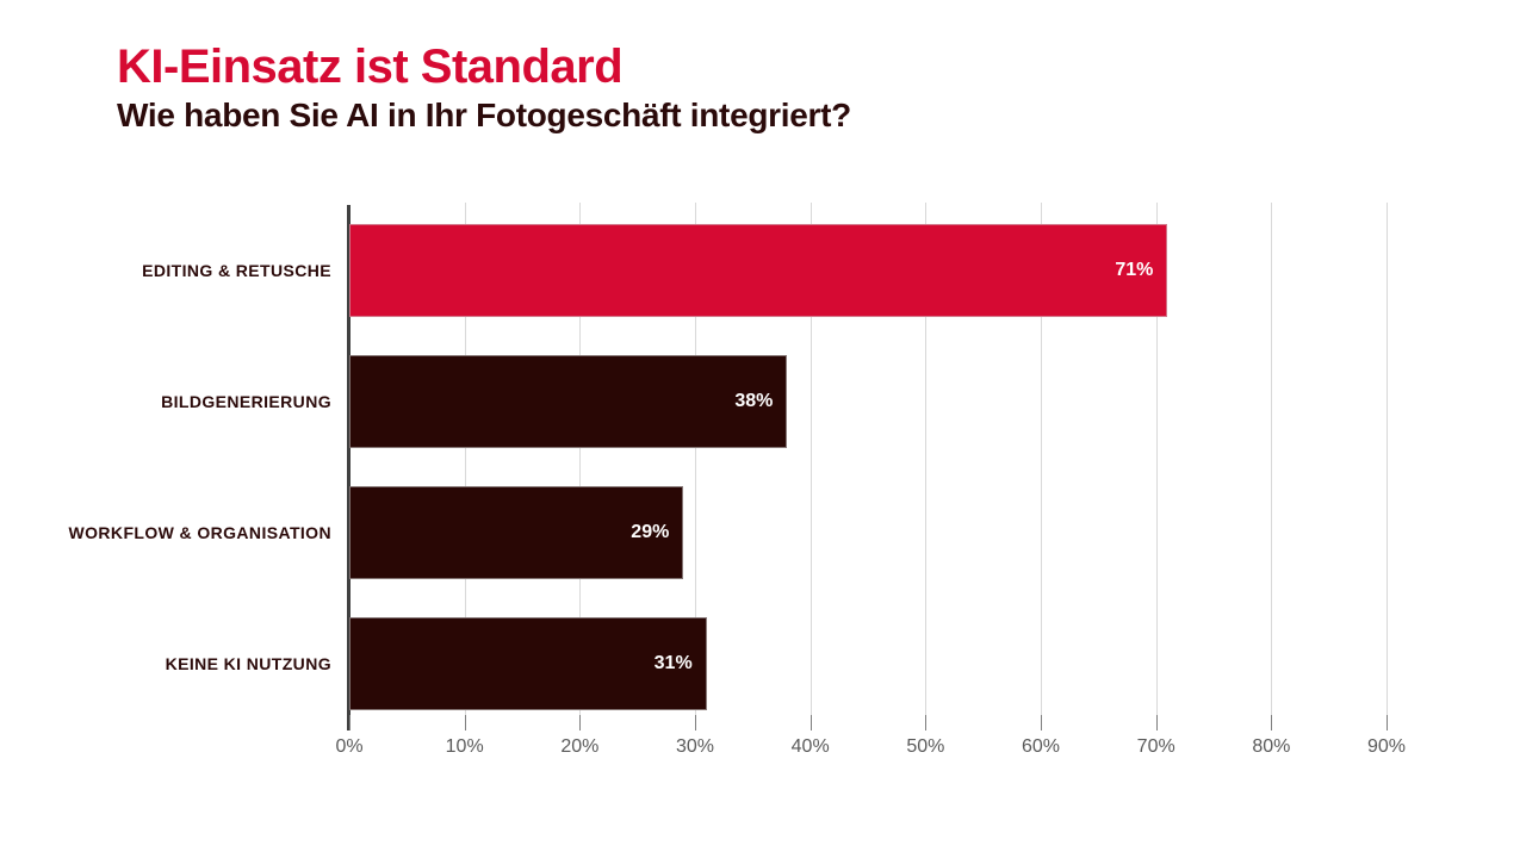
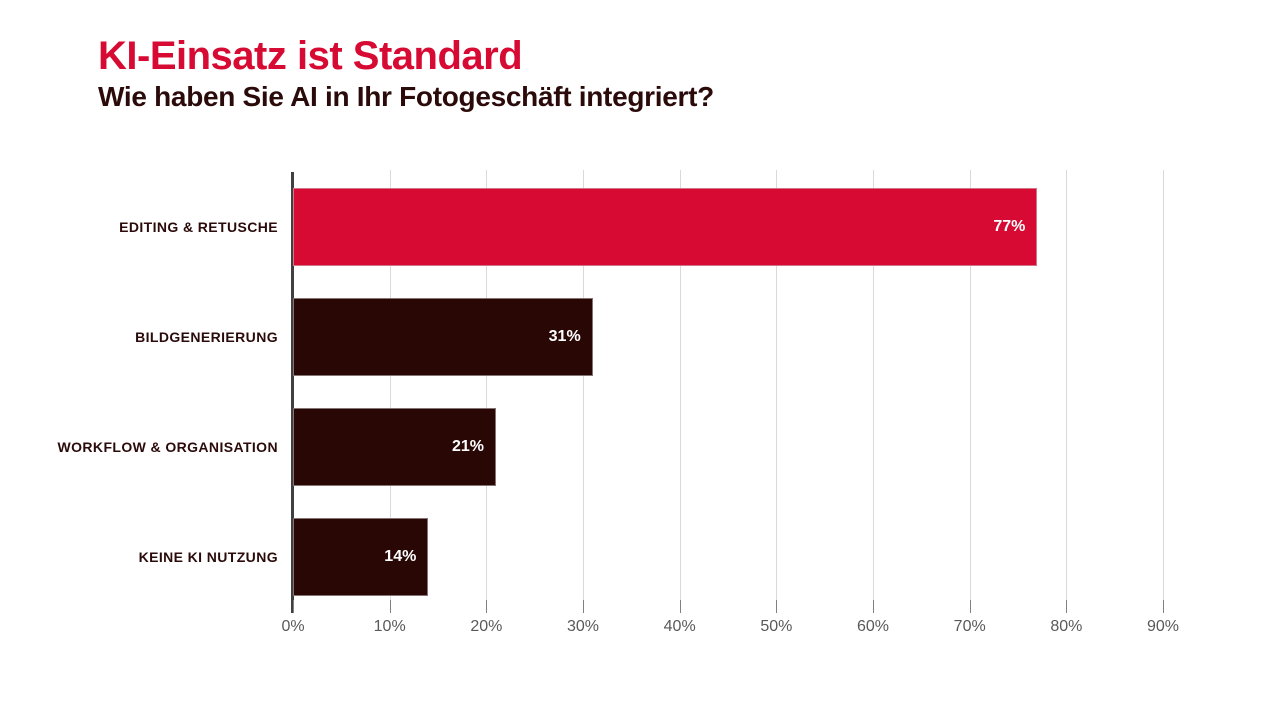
EDITING & RETUSCHE: 71% -> 77%
BILDGENERIERUNG: 38% -> 31%
WORKFLOW & ORGANISATION: 29% -> 21%
KEINE KI NUTZUNG: 31% -> 14%
